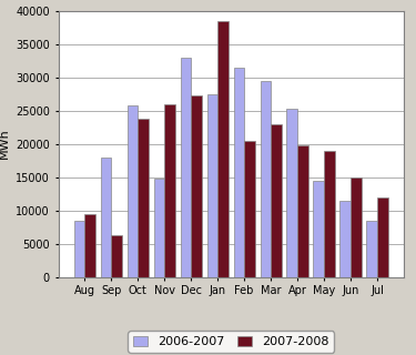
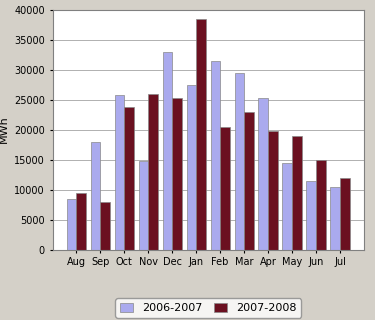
2007-2008/Sep: 6200 -> 8000
2007-2008/Dec: 27200 -> 25200
2006-2007/Jul: 8400 -> 10500
